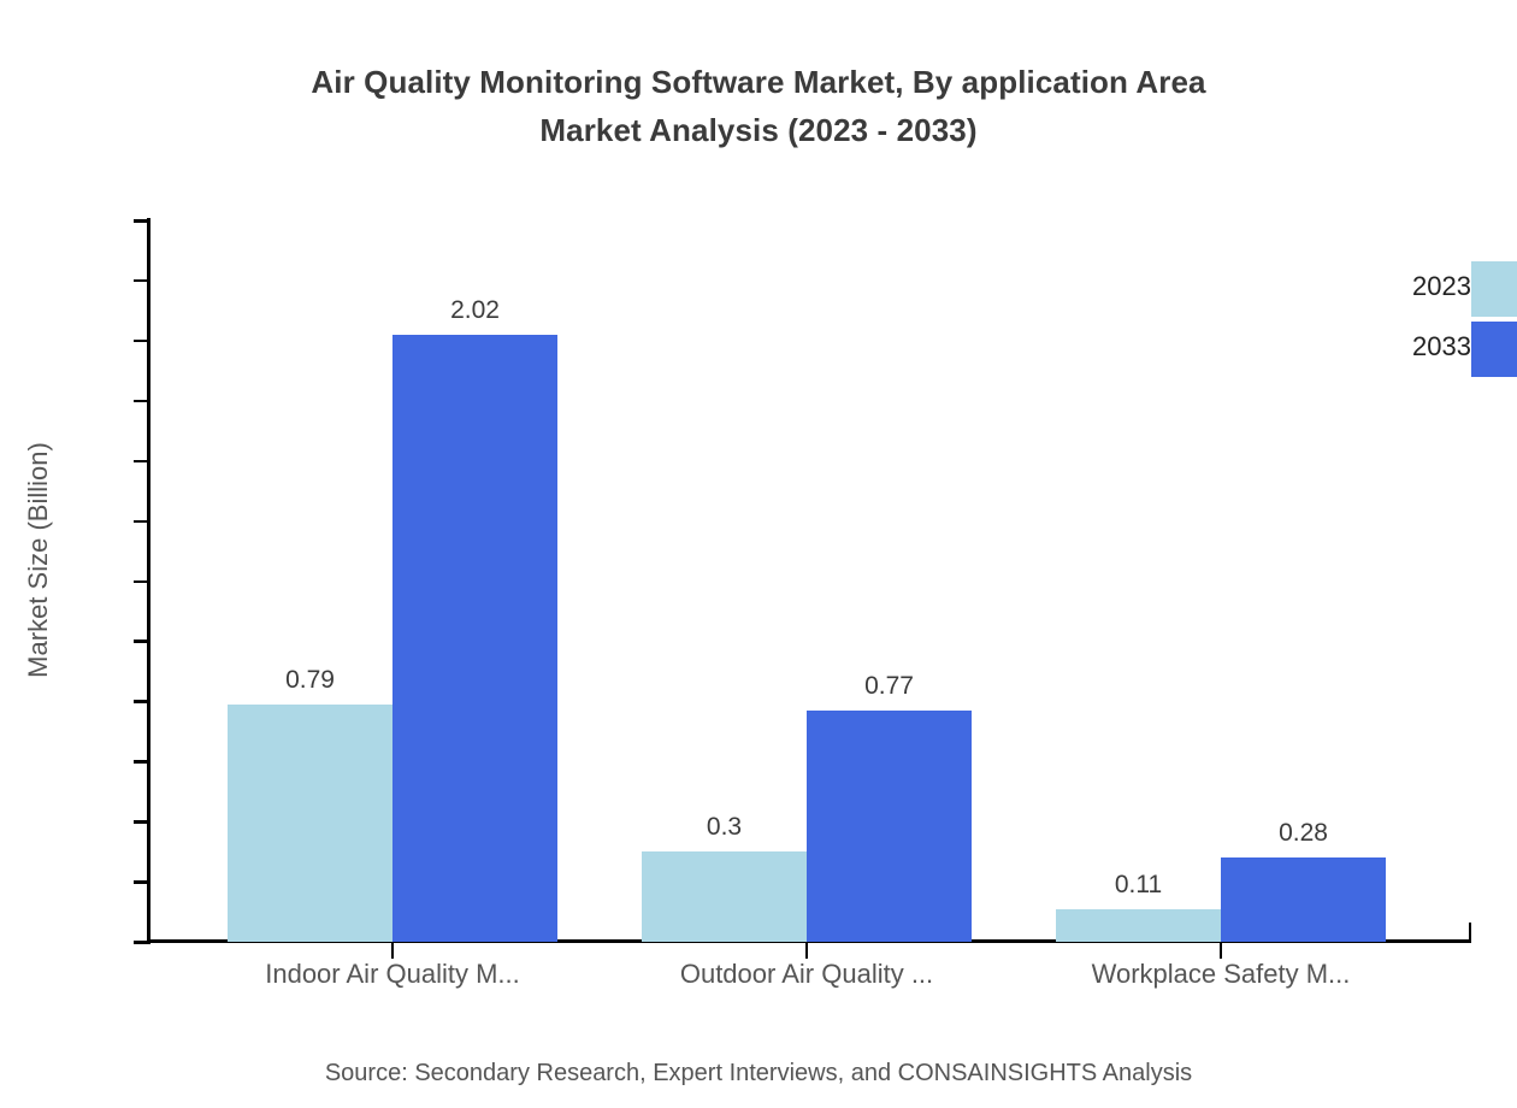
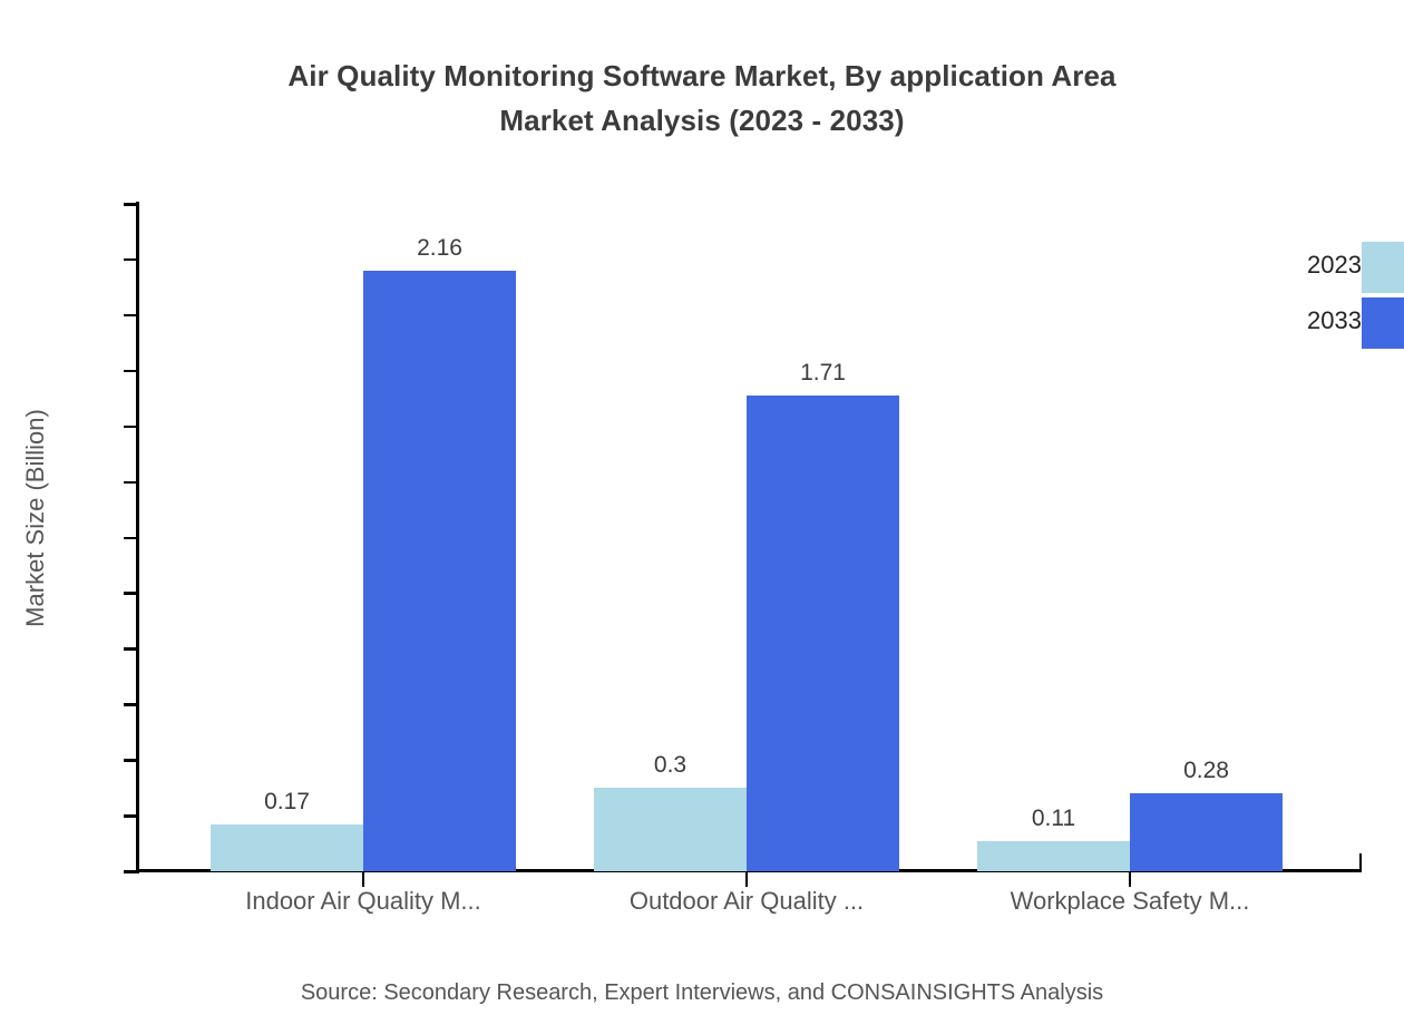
2023/Indoor Air Quality M...: 0.79 -> 0.17
2033/Indoor Air Quality M...: 2.02 -> 2.16
2033/Outdoor Air Quality ...: 0.77 -> 1.71
